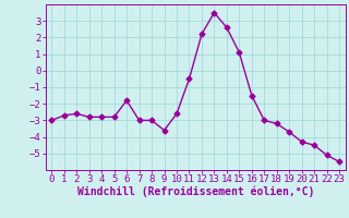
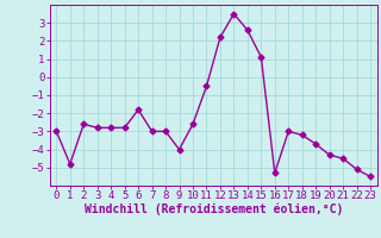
1: -2.7 -> -4.8
9: -3.6 -> -4.0
16: -1.5 -> -5.3
